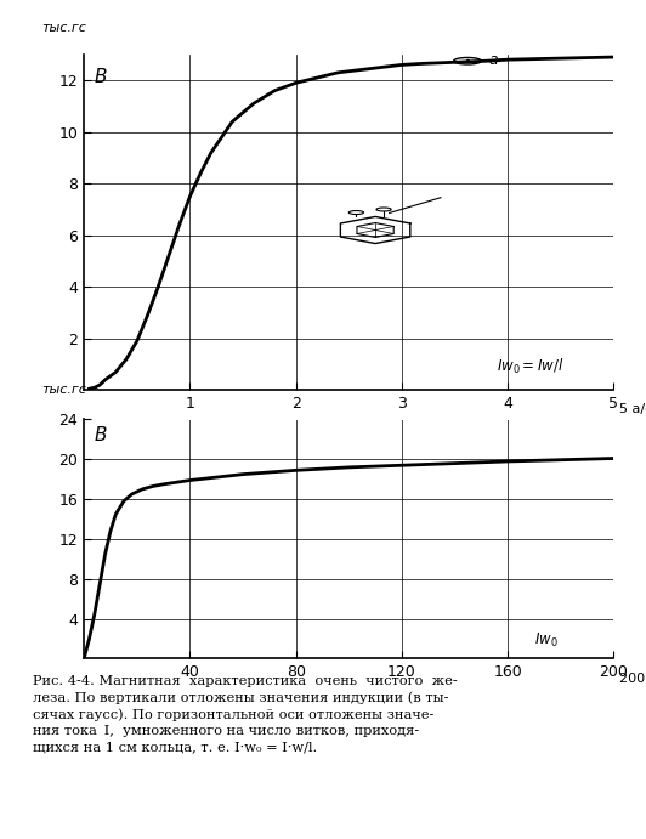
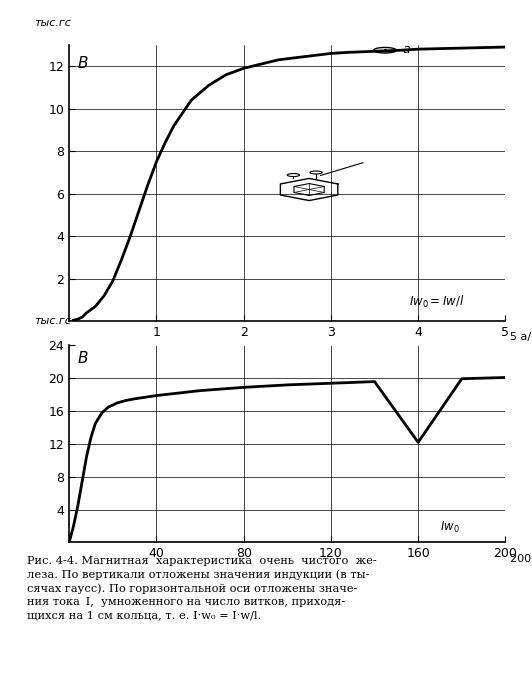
160: 19.8 -> 12.2
